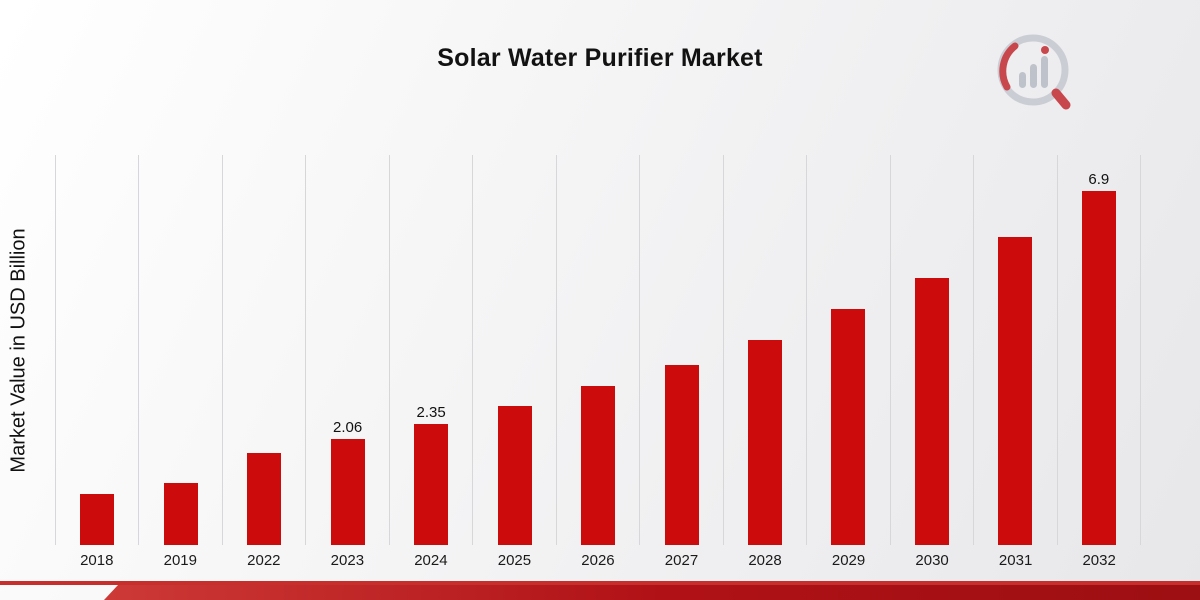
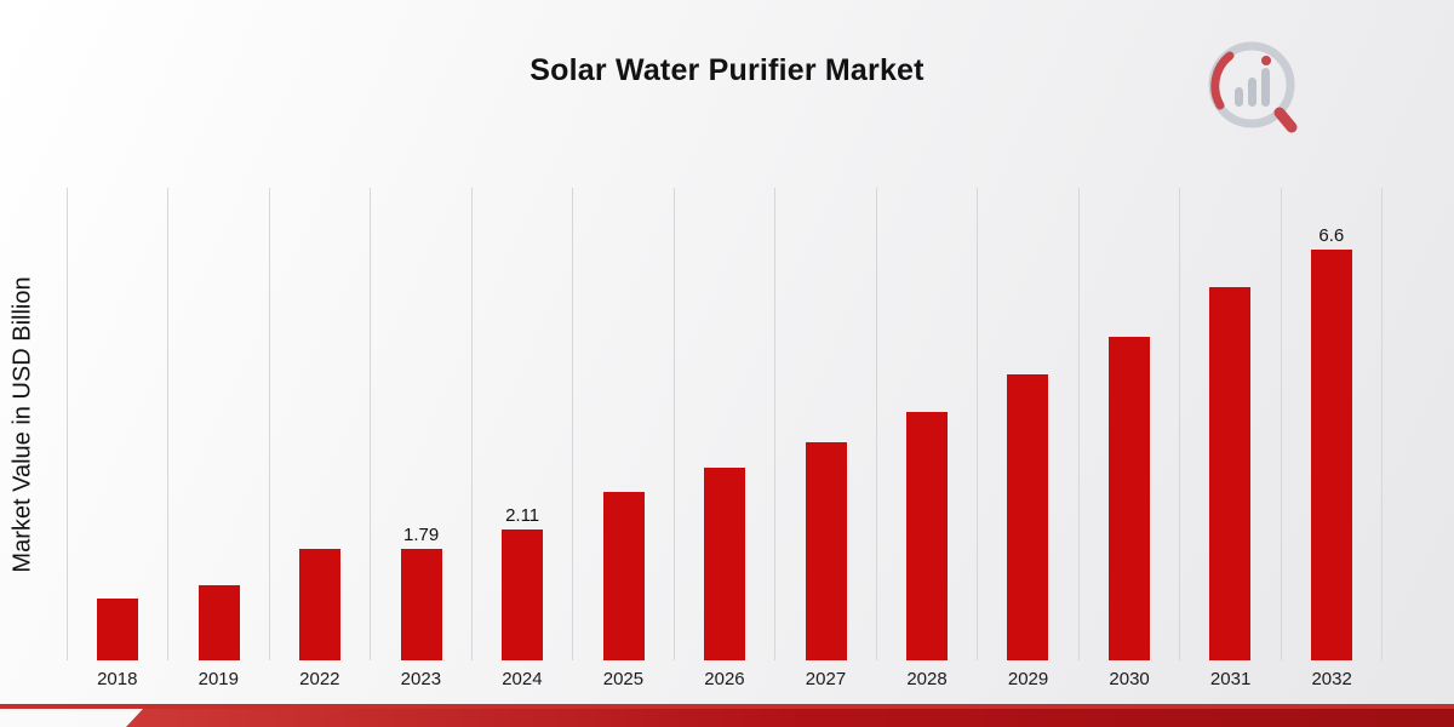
2023: 2.06 -> 1.79
2024: 2.35 -> 2.11
2032: 6.9 -> 6.6
